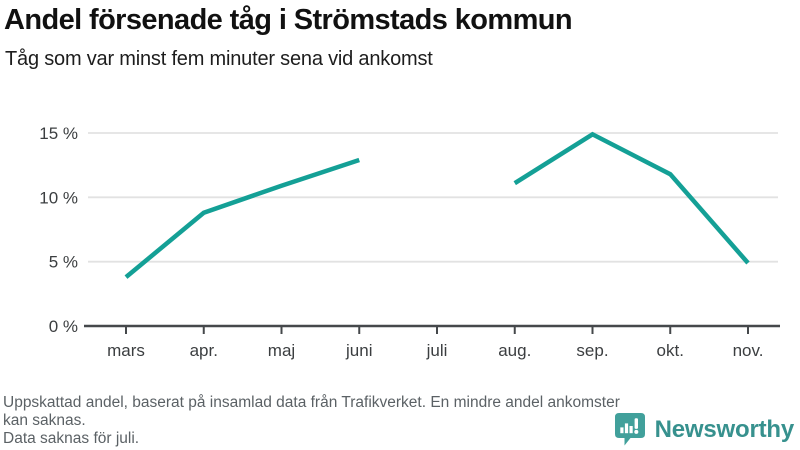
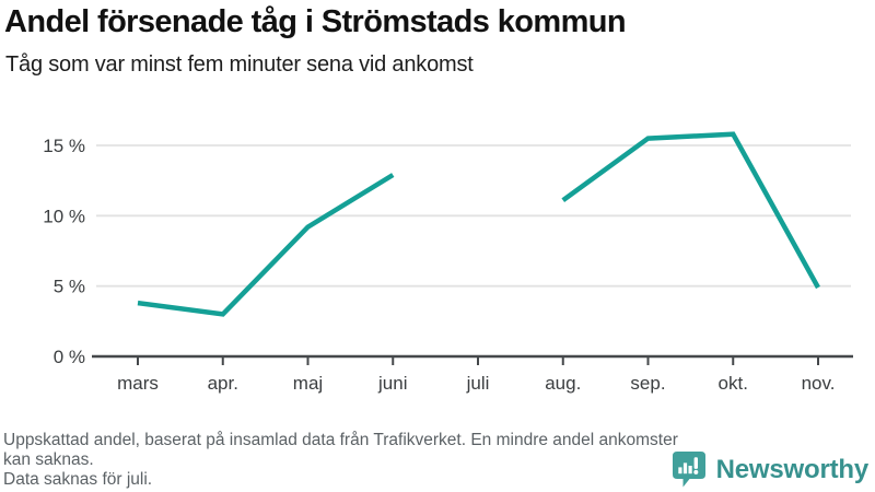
apr.: 8.8% -> 3.0%
maj: 10.9% -> 9.2%
sep.: 14.9% -> 15.5%
okt.: 11.8% -> 15.8%
